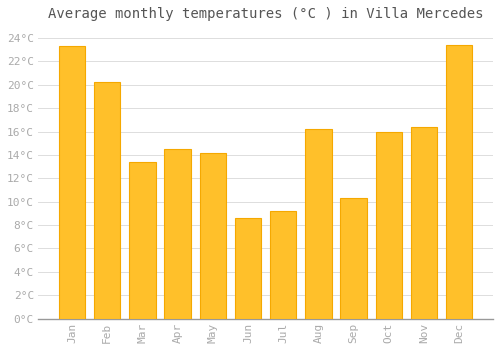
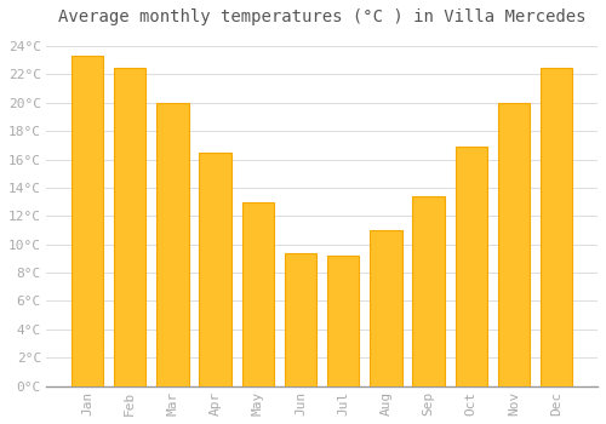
Feb: 20.2°C -> 22.5°C
Mar: 13.4°C -> 20.0°C
Apr: 14.5°C -> 16.5°C
May: 14.2°C -> 13.0°C
Jun: 8.6°C -> 9.4°C
Aug: 16.2°C -> 11.0°C
Sep: 10.3°C -> 13.4°C
Oct: 16.0°C -> 16.9°C
Nov: 16.4°C -> 20.0°C
Dec: 23.4°C -> 22.5°C
